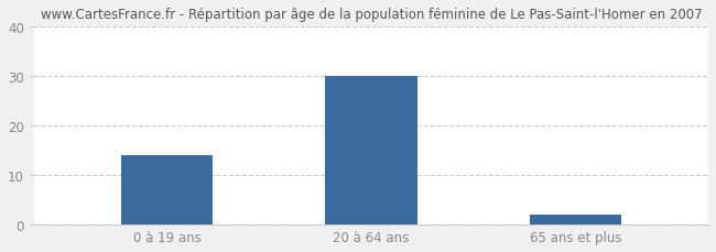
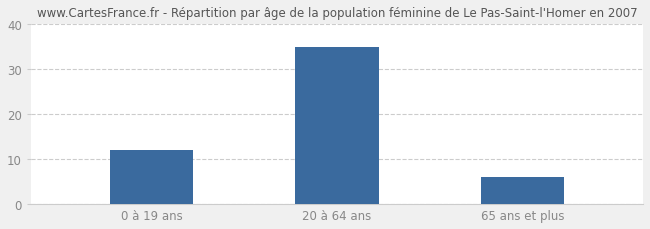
0 à 19 ans: 14 -> 12
20 à 64 ans: 30 -> 35
65 ans et plus: 2 -> 6
